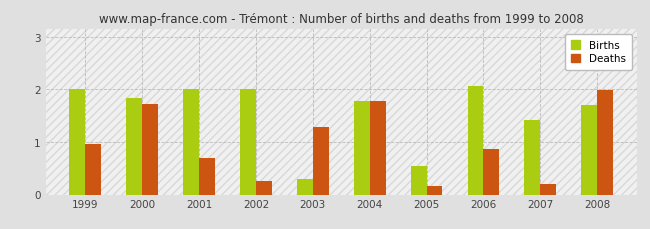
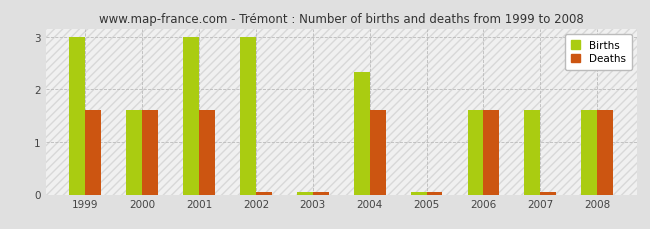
Births/1999: 2.00 -> 3.00
Deaths/1999: 0.96 -> 1.60
Births/2000: 1.84 -> 1.60
Deaths/2000: 1.72 -> 1.60
Births/2001: 2.00 -> 3.00
Deaths/2001: 0.70 -> 1.60
Births/2002: 2.00 -> 3.00
Deaths/2002: 0.26 -> 0.05
Births/2003: 0.30 -> 0.05
Deaths/2003: 1.28 -> 0.05
Births/2004: 1.78 -> 2.33
Deaths/2004: 1.78 -> 1.60
Births/2005: 0.54 -> 0.05
Deaths/2005: 0.16 -> 0.05
Births/2006: 2.06 -> 1.60
Deaths/2006: 0.86 -> 1.60
Births/2007: 1.42 -> 1.60
Deaths/2007: 0.20 -> 0.05
Births/2008: 1.70 -> 1.60
Deaths/2008: 1.98 -> 1.60
